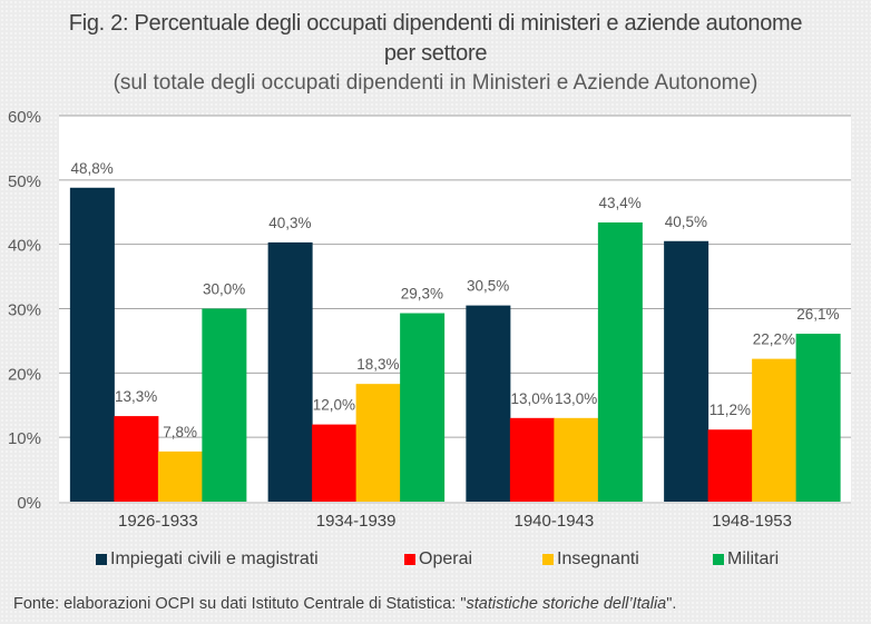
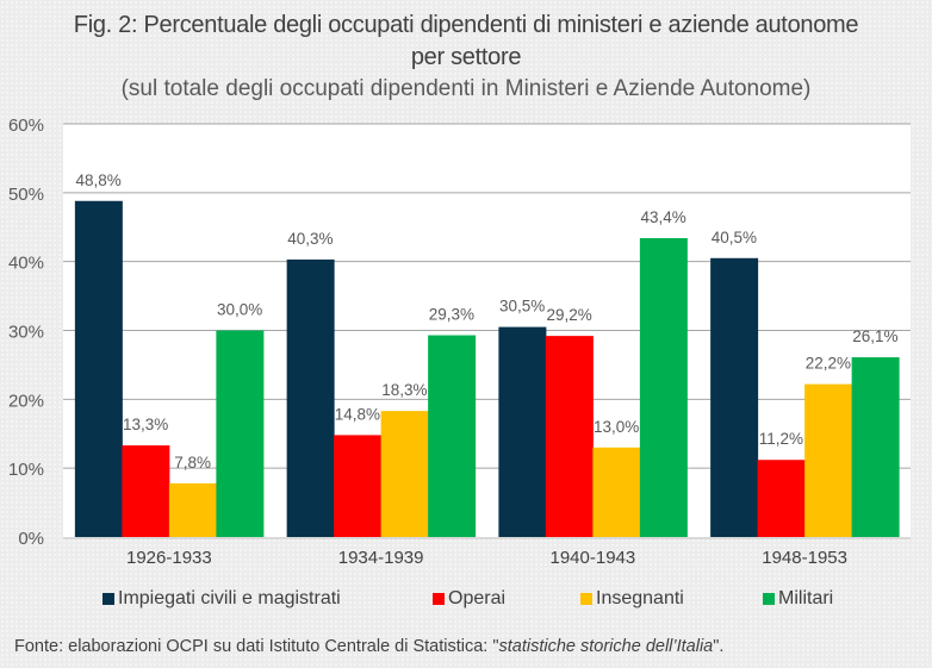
Operai/1934-1939: 12,0% -> 14,8%
Operai/1940-1943: 13,0% -> 29,2%
